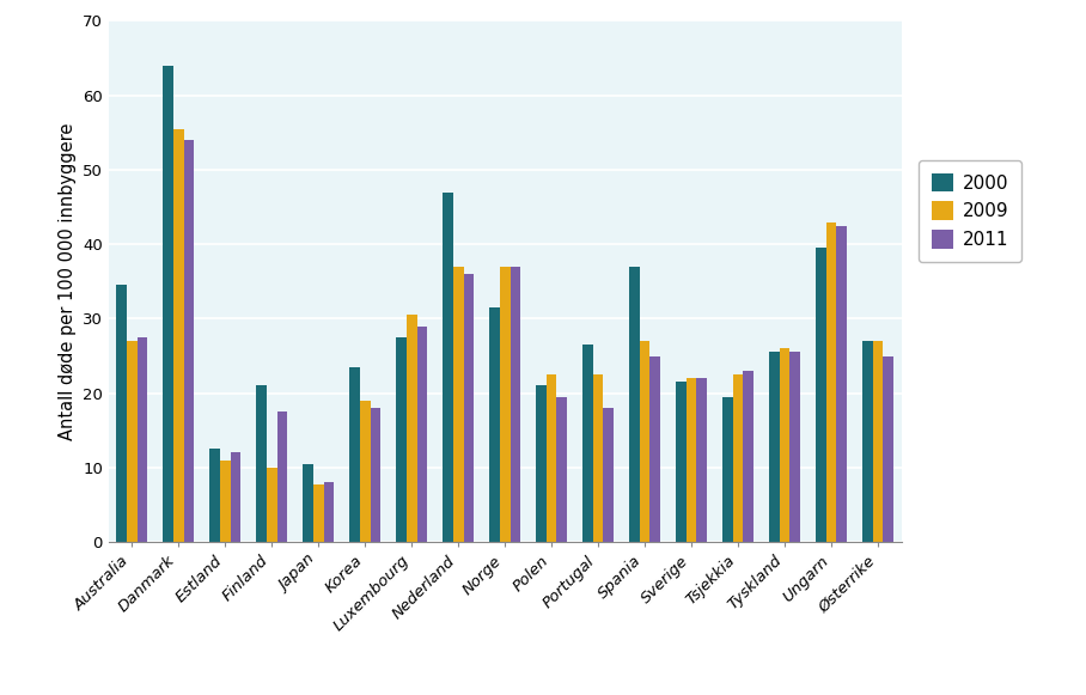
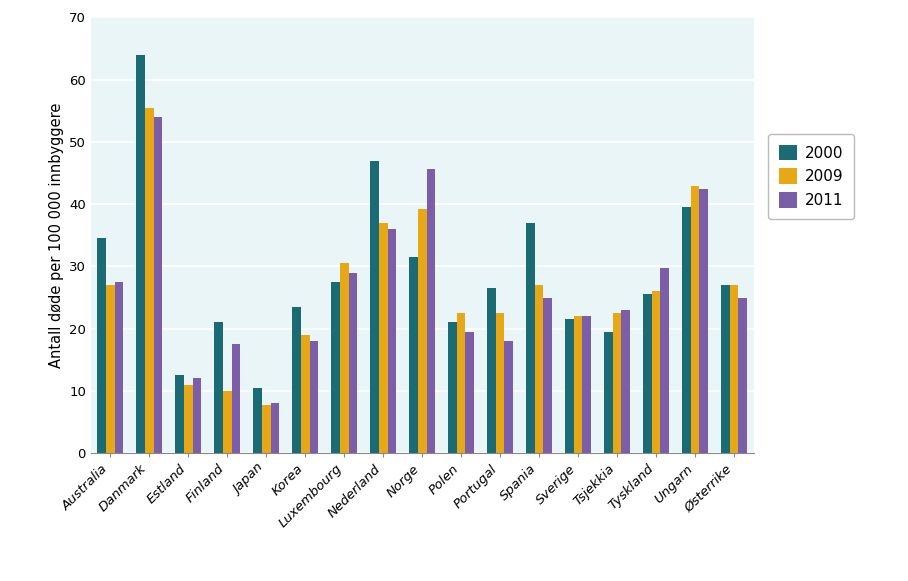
2009/Norge: 37.0 -> 39.2
2011/Norge: 37.0 -> 45.6
2011/Tyskland: 25.5 -> 29.8
